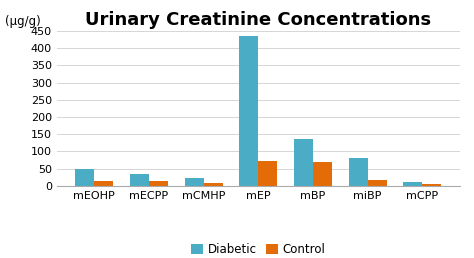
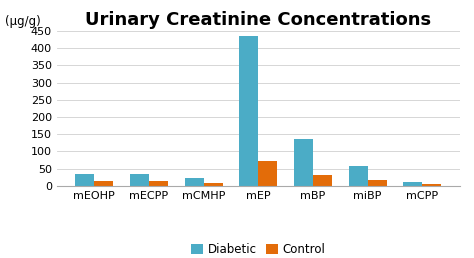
Diabetic/mEOHP: 50 -> 33
Control/mBP: 70 -> 30
Diabetic/miBP: 80 -> 57
